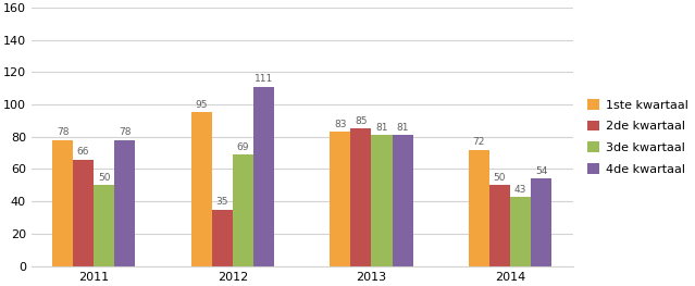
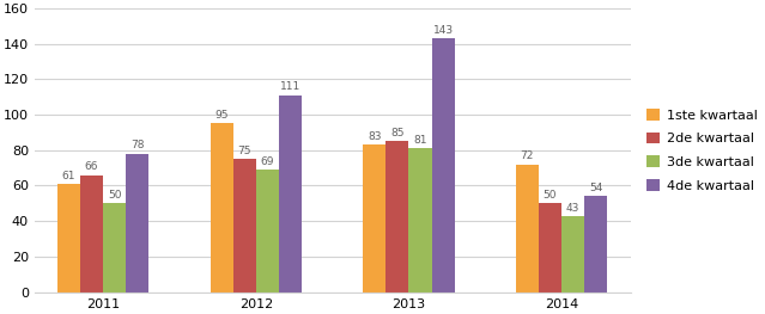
1ste kwartaal/2011: 78 -> 61
2de kwartaal/2012: 35 -> 75
4de kwartaal/2013: 81 -> 143
